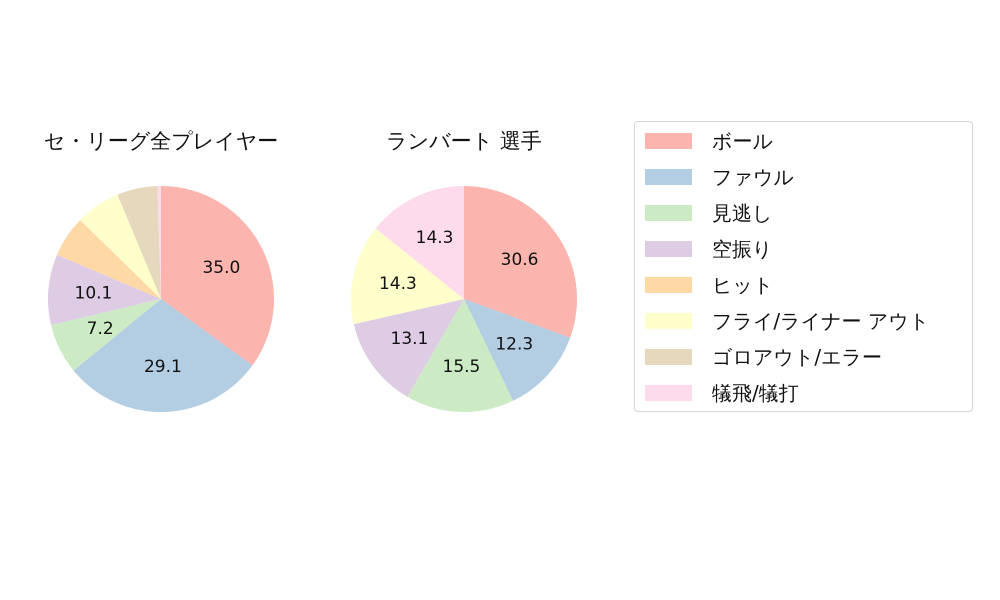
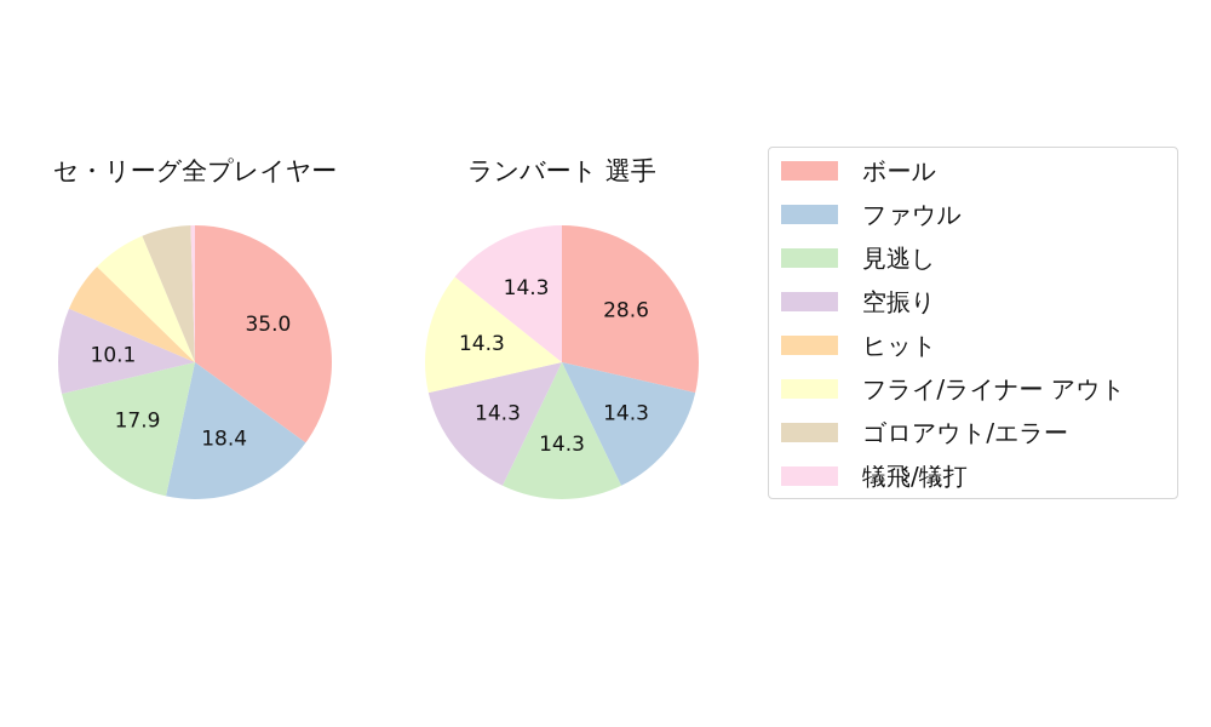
セ・リーグ全プレイヤー/ファウル: 29.1 -> 18.4
セ・リーグ全プレイヤー/見逃し: 7.2 -> 17.9
ランバート 選手/ボール: 30.6 -> 28.6
ランバート 選手/ファウル: 12.3 -> 14.3
ランバート 選手/見逃し: 15.5 -> 14.3
ランバート 選手/空振り: 13.1 -> 14.3
